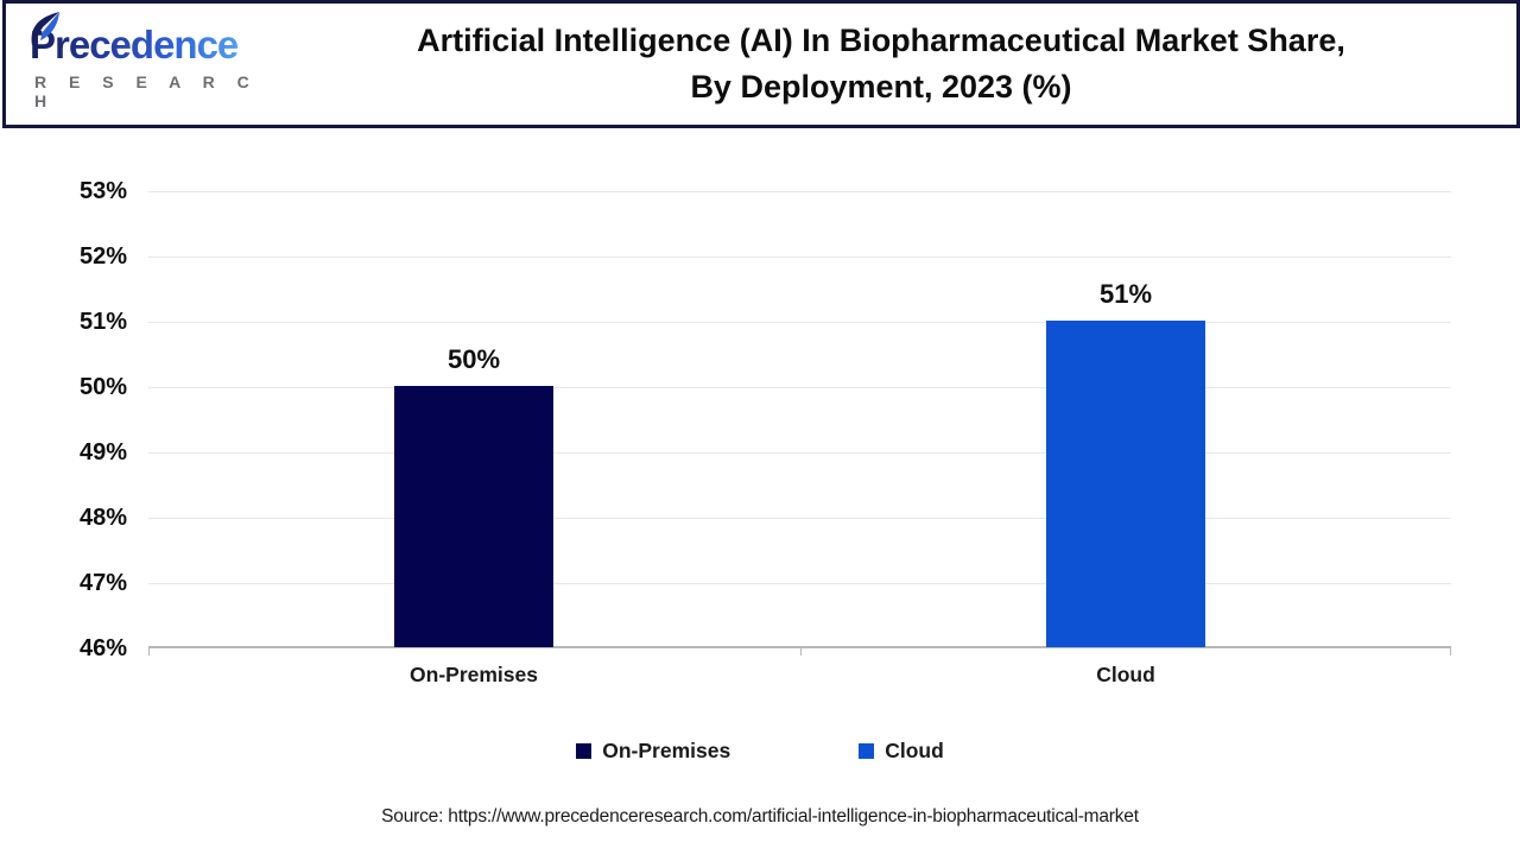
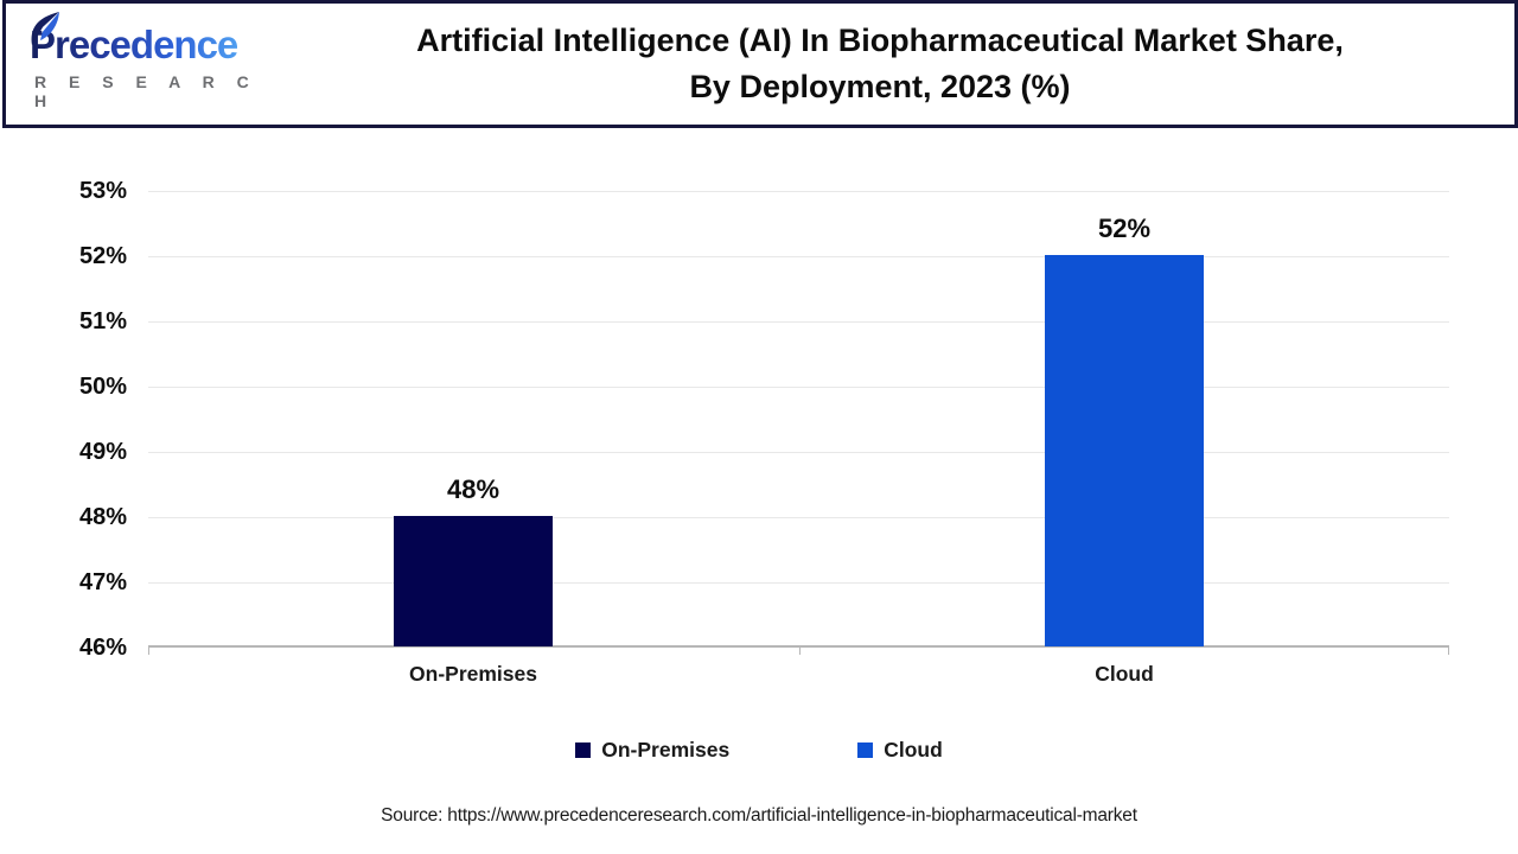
On-Premises: 50% -> 48%
Cloud: 51% -> 52%
